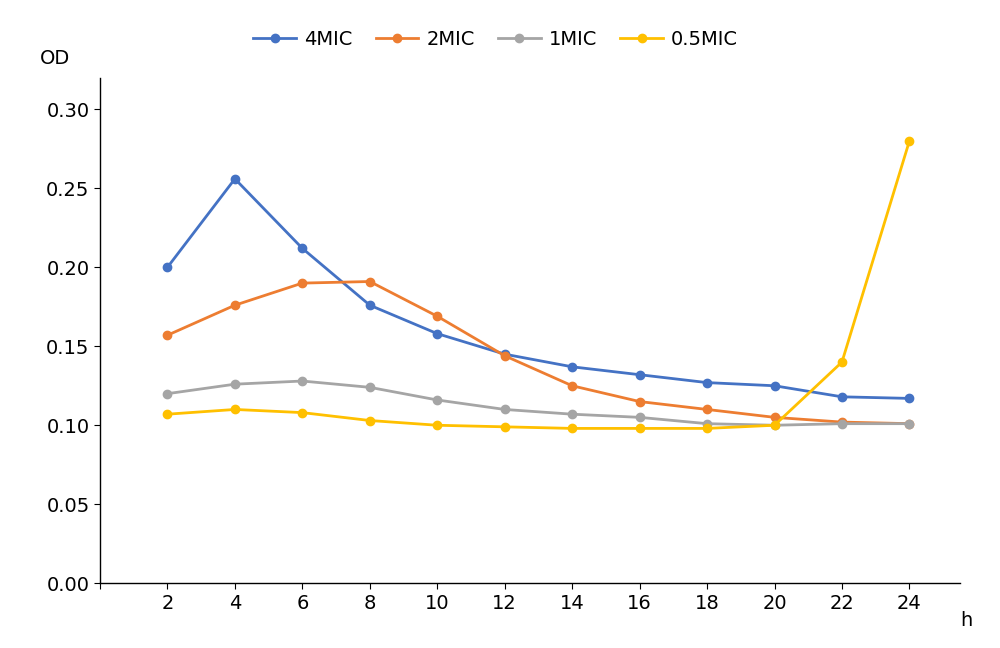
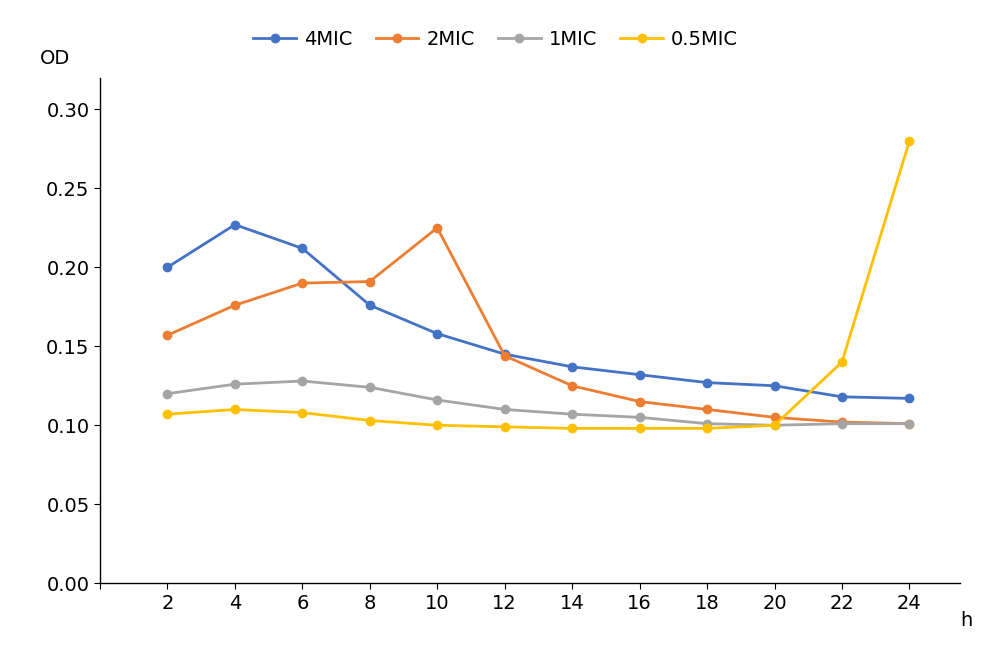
4MIC/4: 0.256 -> 0.227
2MIC/10: 0.169 -> 0.225
